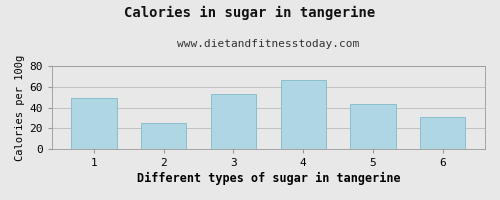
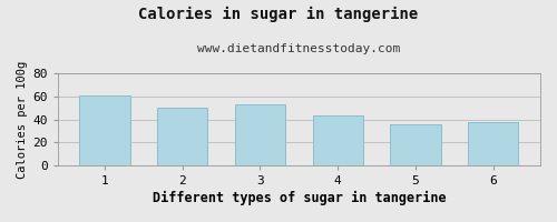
1: 49 -> 61
2: 25 -> 50
4: 67 -> 43
5: 43 -> 36
6: 31 -> 38
